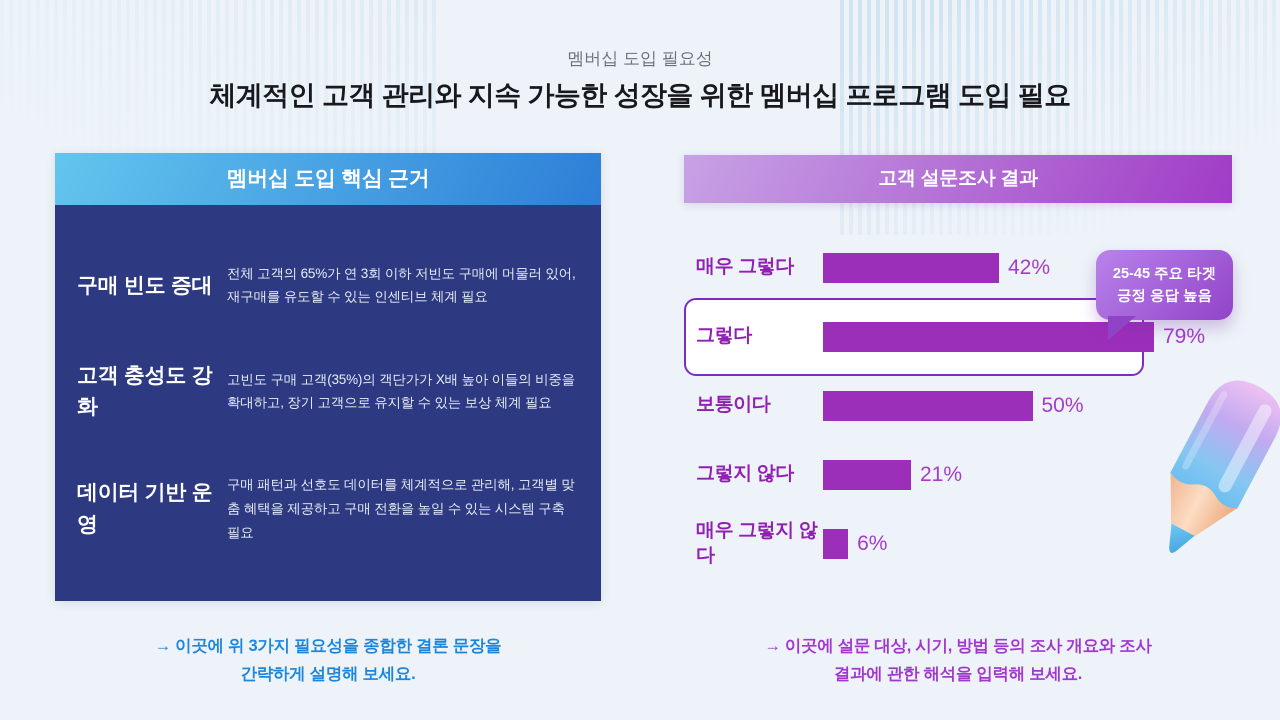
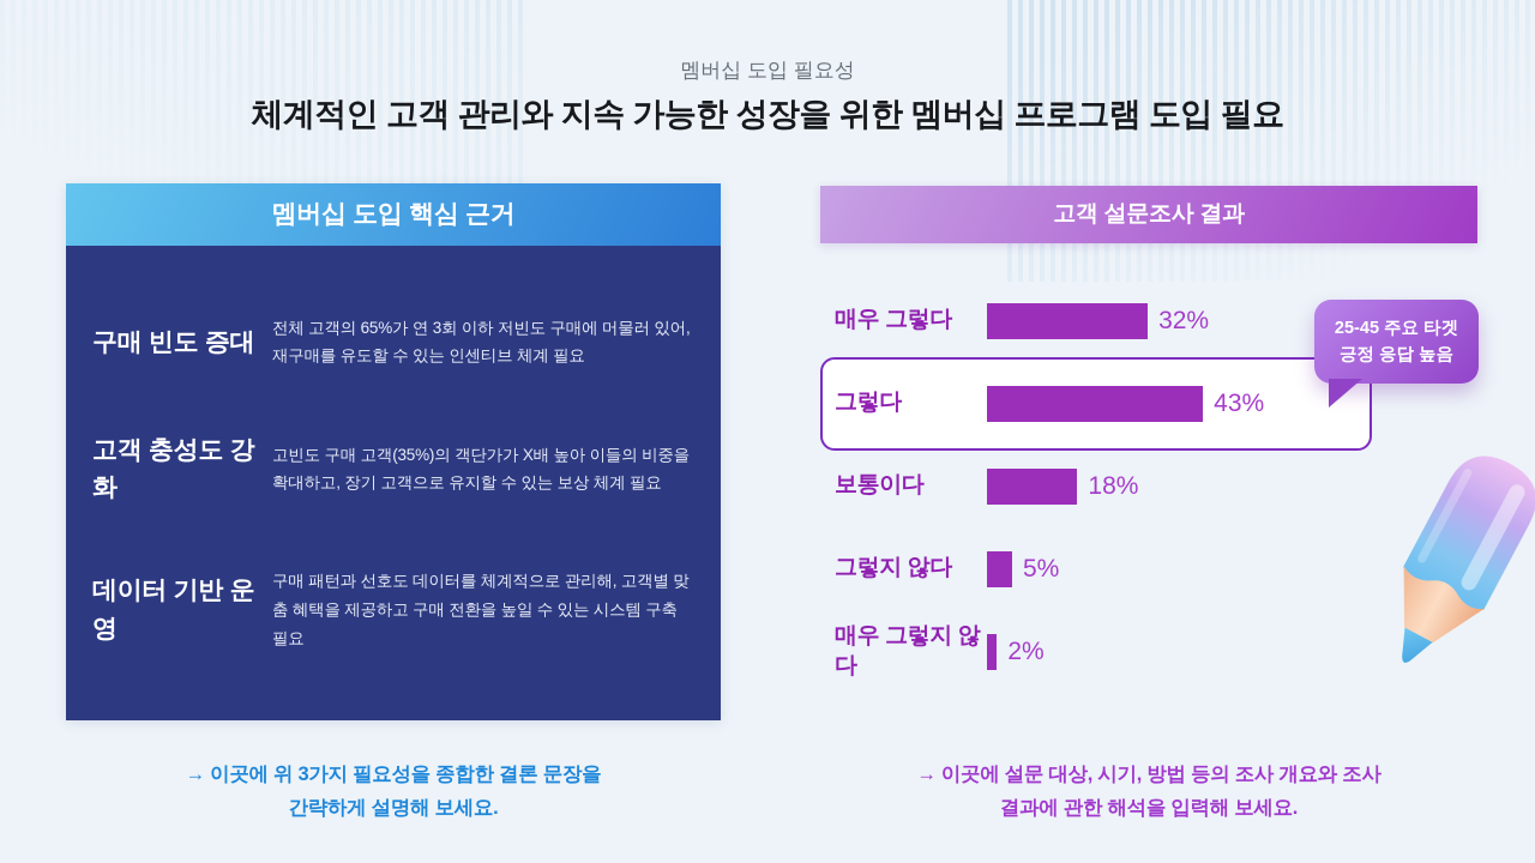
매우 그렇다: 42% -> 32%
그렇다: 79% -> 43%
보통이다: 50% -> 18%
그렇지 않다: 21% -> 5%
매우 그렇지 않다: 6% -> 2%
